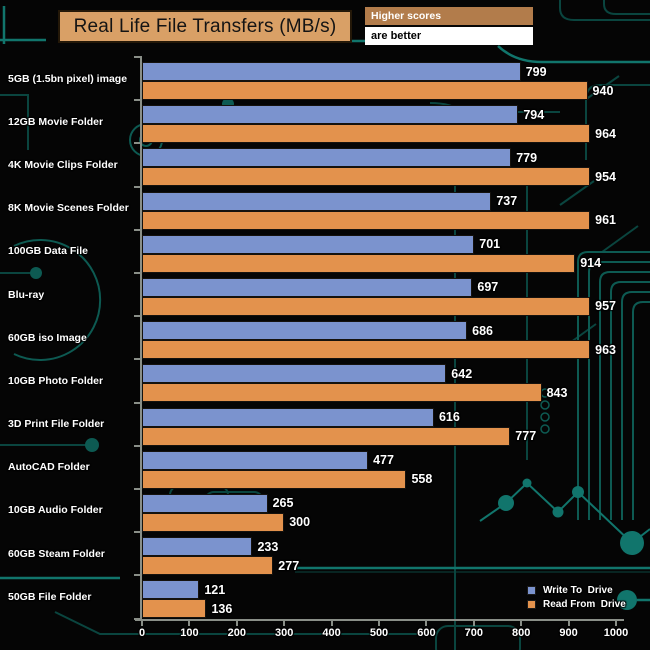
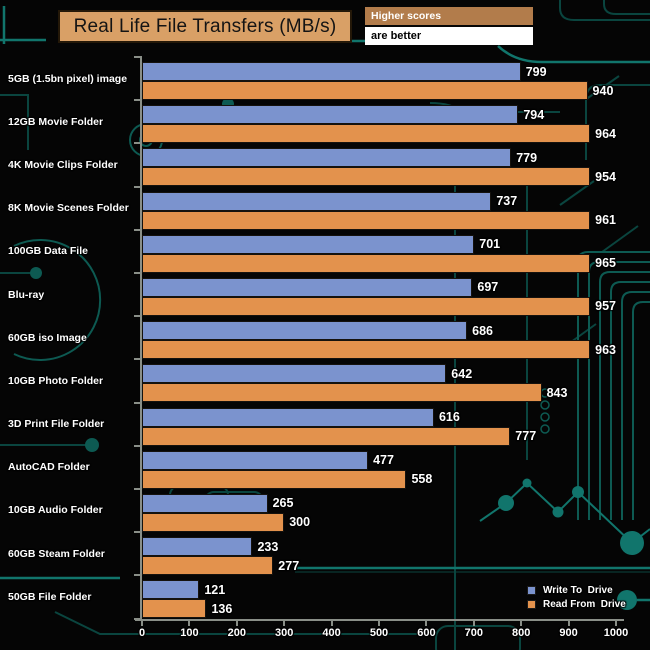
Read From Drive/100GB Data File: 914 -> 965
